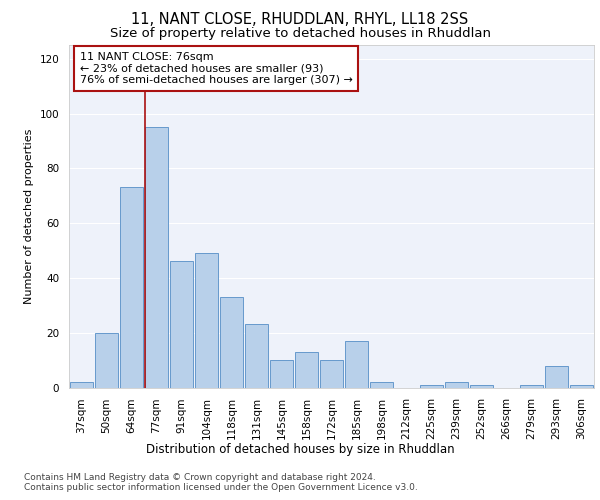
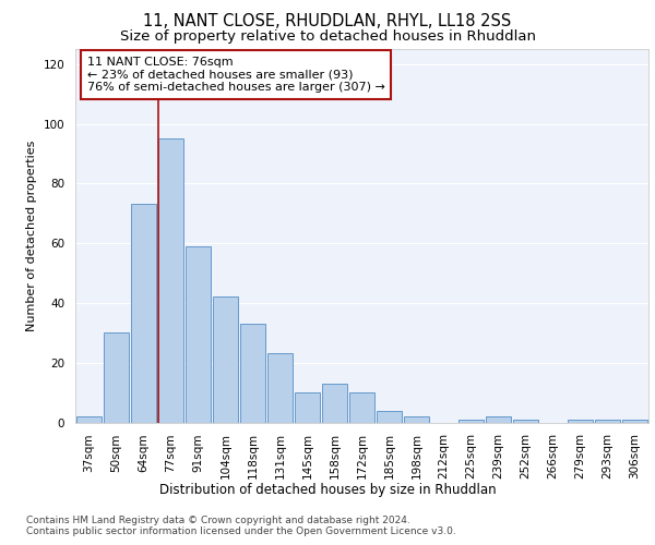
50sqm: 20 -> 30
91sqm: 46 -> 59
104sqm: 49 -> 42
185sqm: 17 -> 4
293sqm: 8 -> 1
